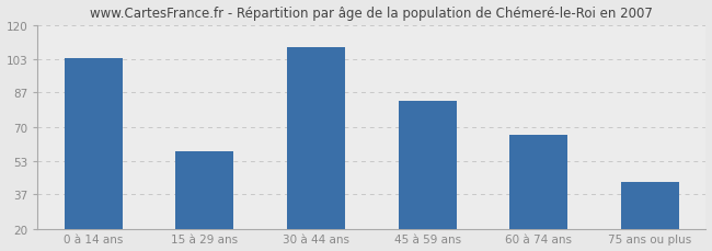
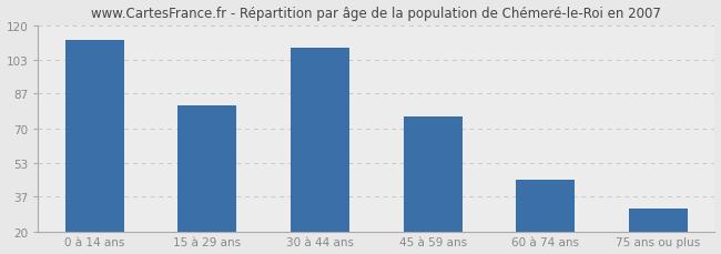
0 à 14 ans: 104 -> 113
15 à 29 ans: 58 -> 81
45 à 59 ans: 83 -> 76
60 à 74 ans: 66 -> 45
75 ans ou plus: 43 -> 31
